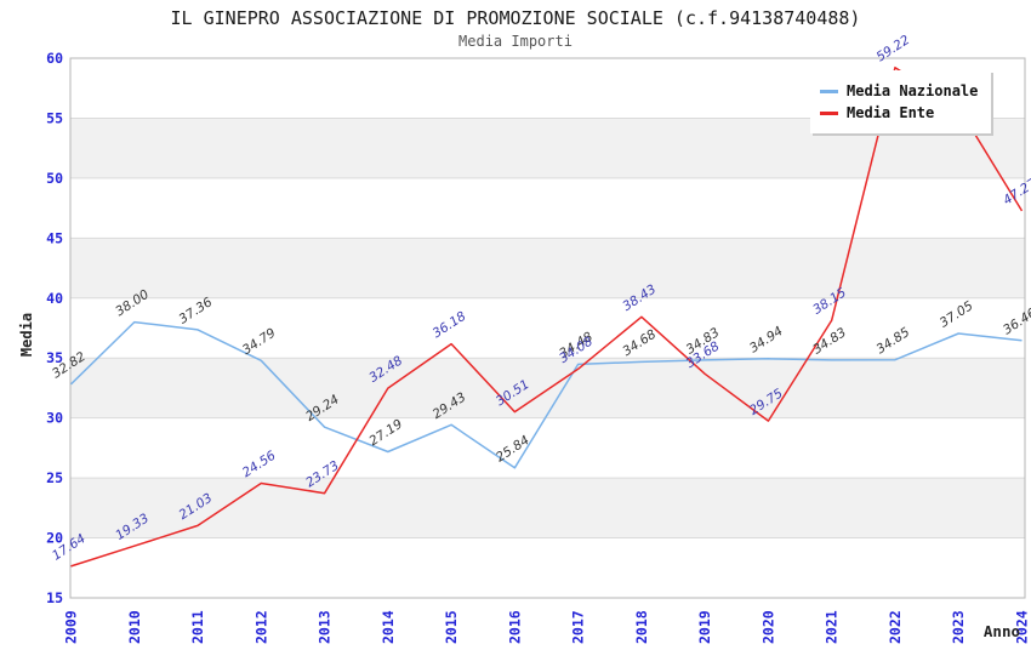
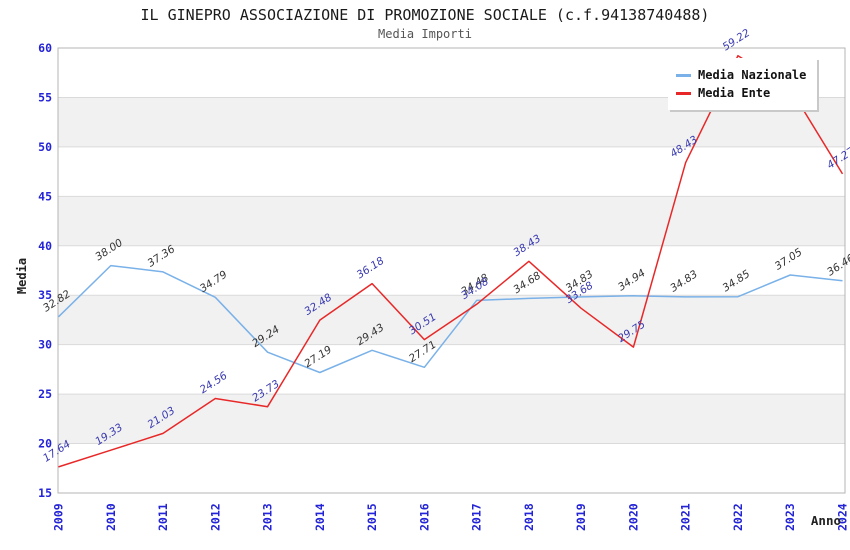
Media Nazionale/2016: 25.84 -> 27.71
Media Ente/2021: 38.15 -> 48.43
